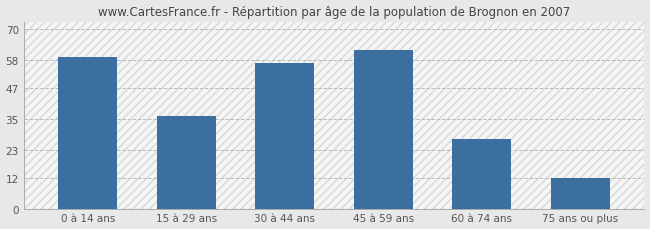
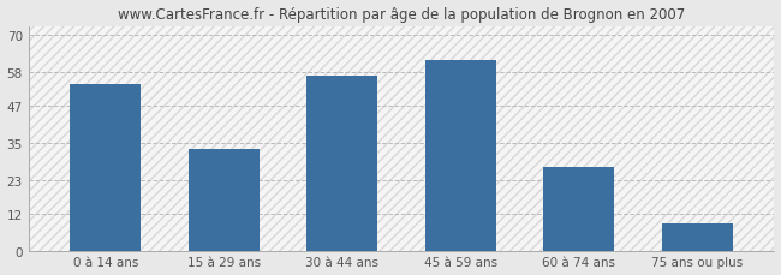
0 à 14 ans: 59 -> 54
15 à 29 ans: 36 -> 33
75 ans ou plus: 12 -> 9
